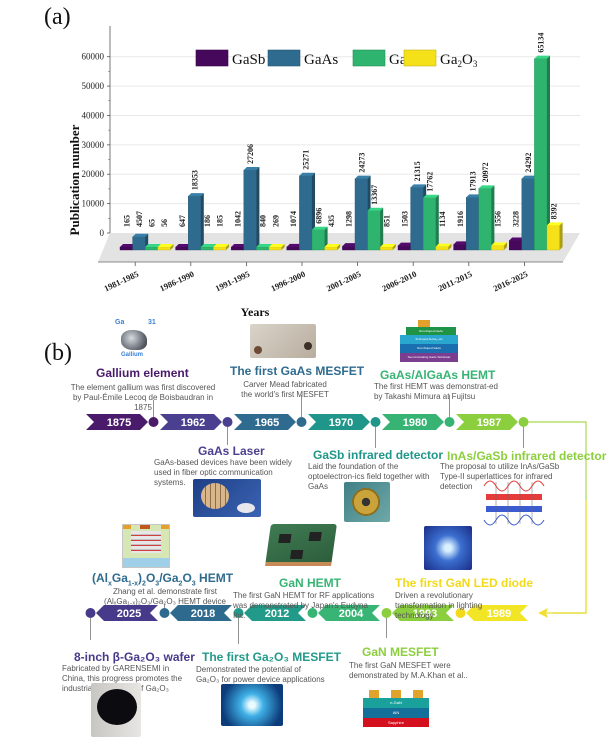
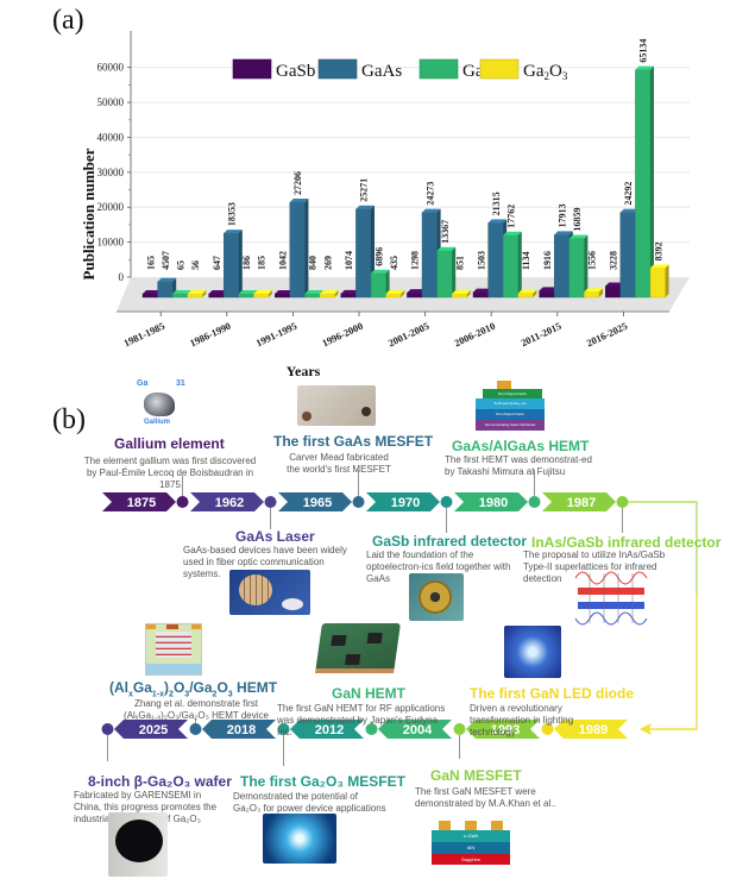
GaN/2011-2015: 20972 -> 16859
